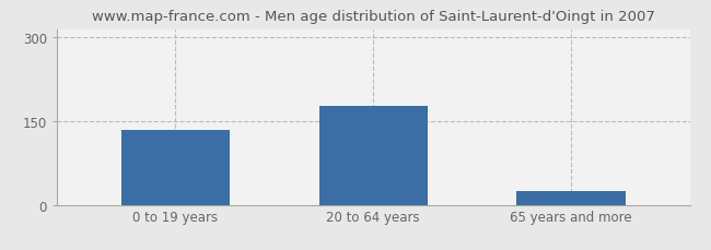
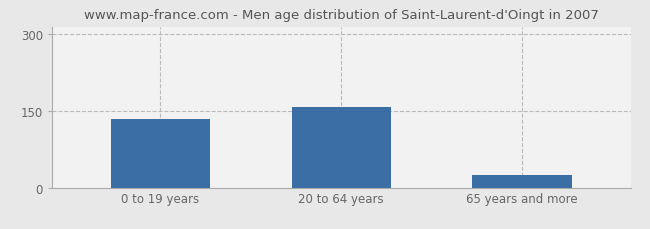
20 to 64 years: 178 -> 158
